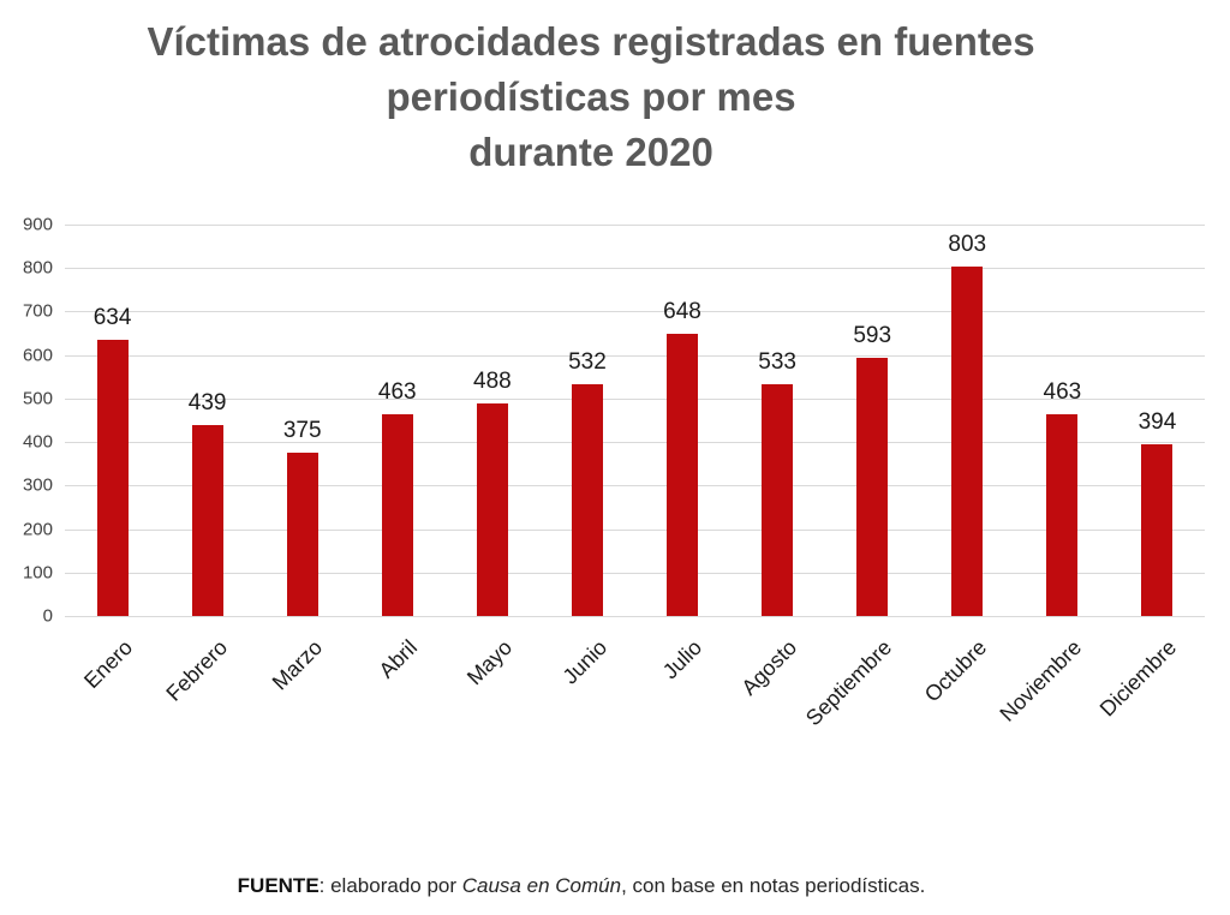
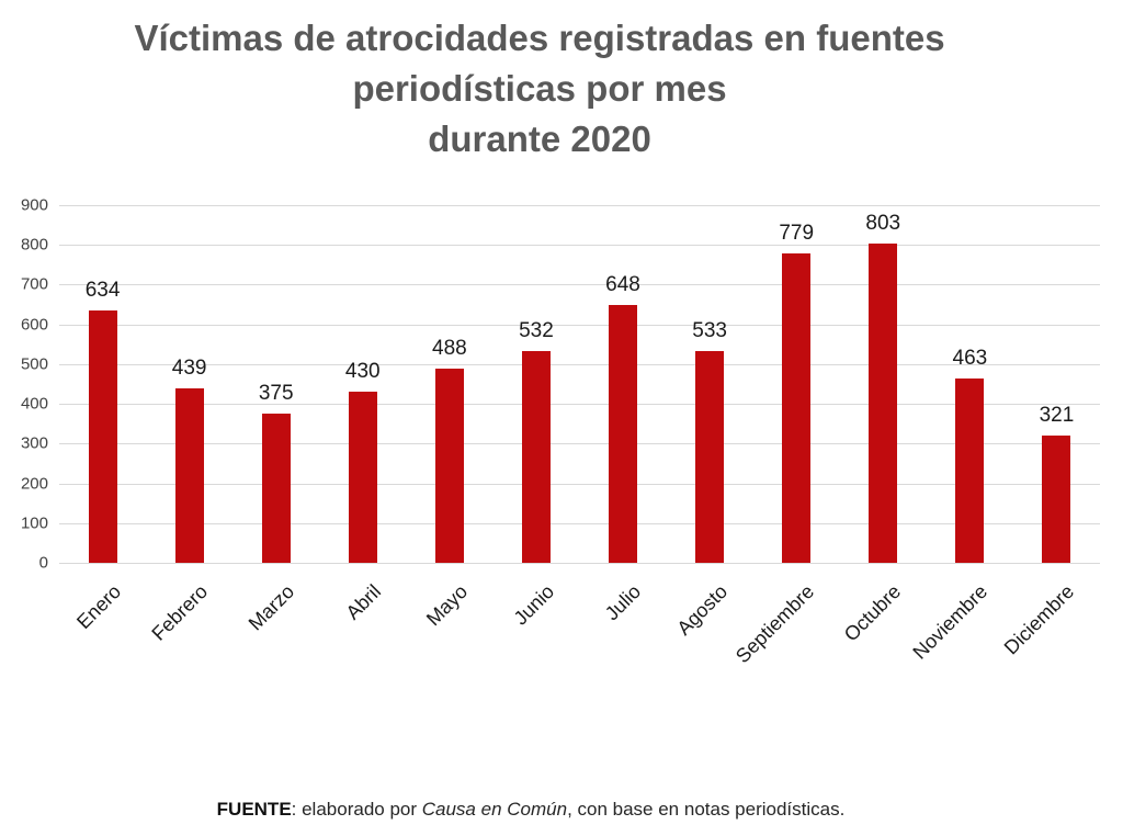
Abril: 463 -> 430
Septiembre: 593 -> 779
Diciembre: 394 -> 321
